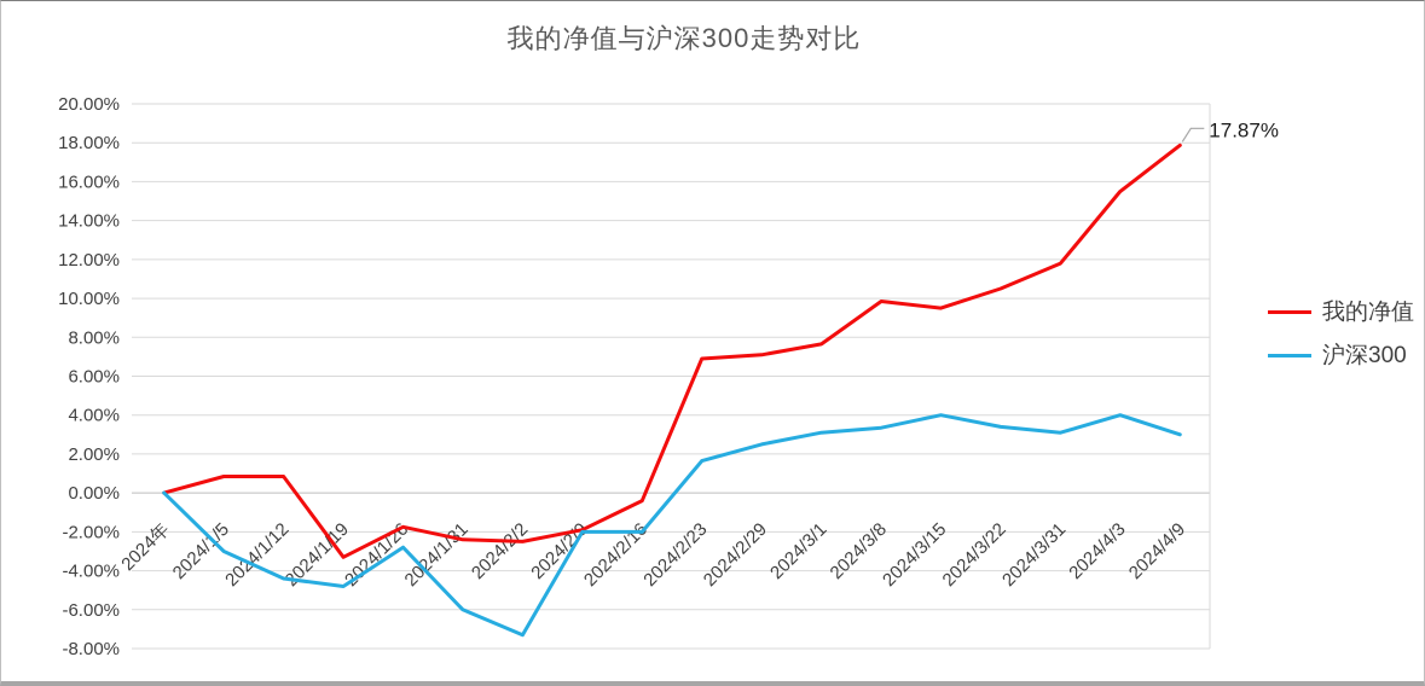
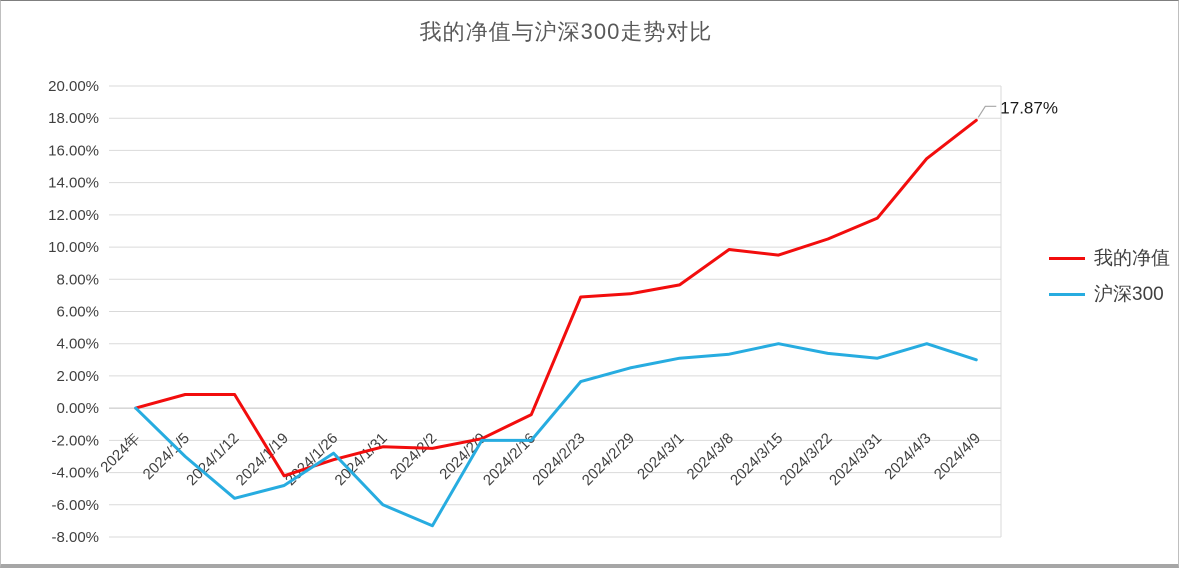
沪深300/2024/1/12: -4.4% -> -5.6%
我的净值/2024/1/19: -3.3% -> -4.2%
我的净值/2024/1/26: -1.8% -> -3.2%
